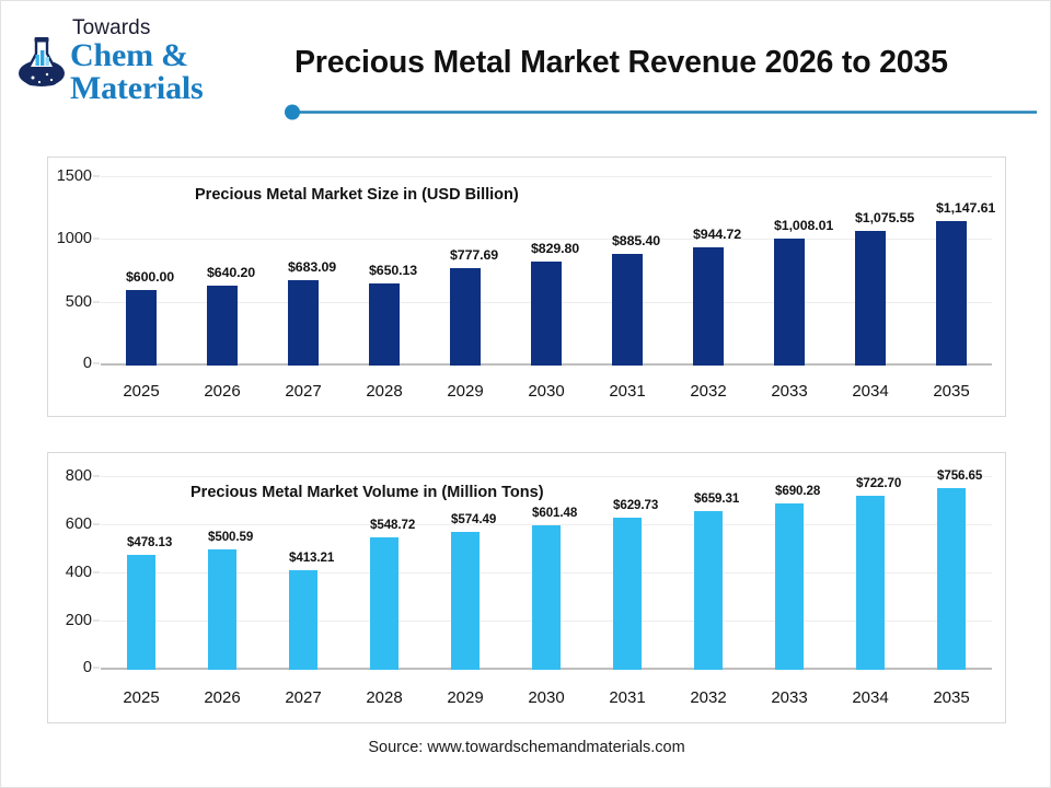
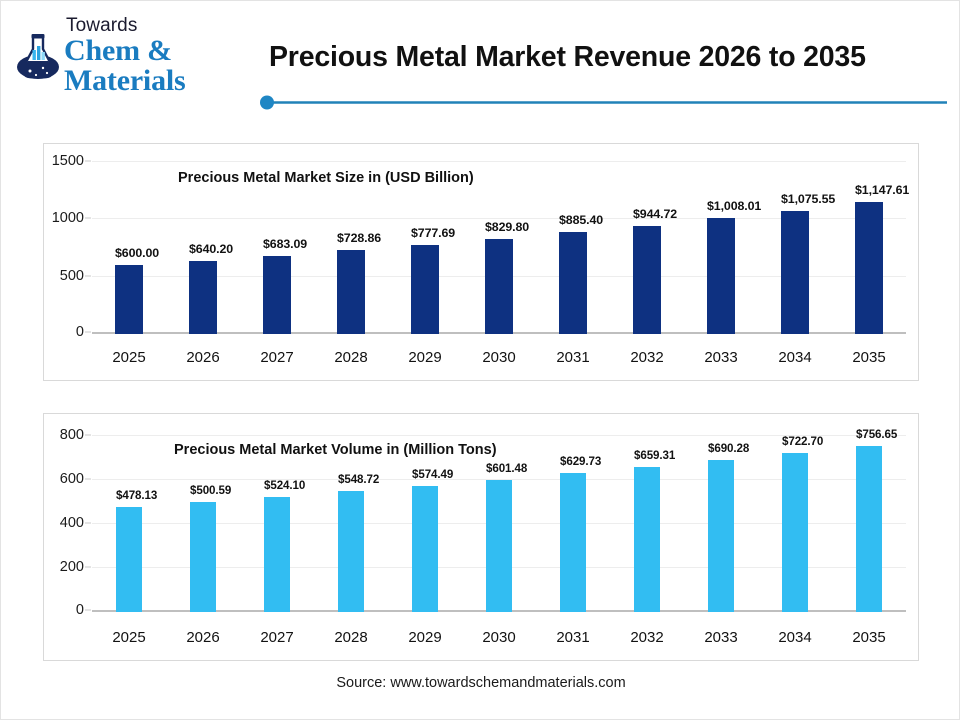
Precious Metal Market Size in (USD Billion)/2028: $650.13 -> $728.86
Precious Metal Market Volume in (Million Tons)/2027: $413.21 -> $524.10
